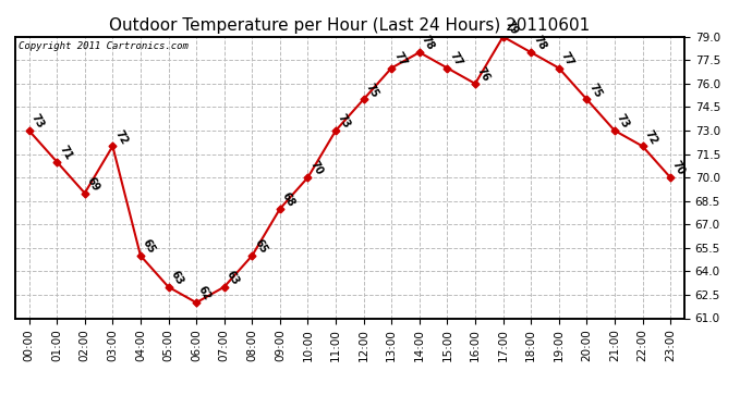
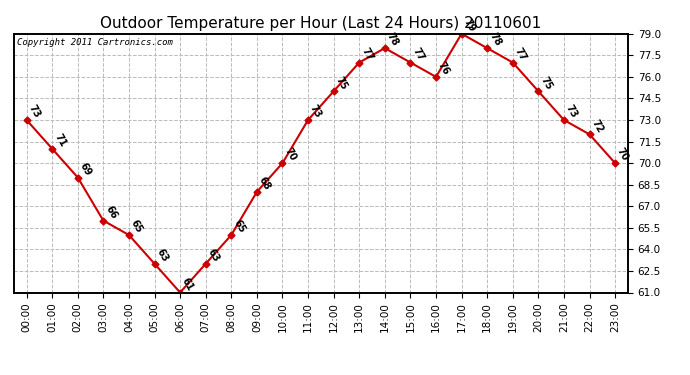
03:00: 72 -> 66
06:00: 62 -> 61
